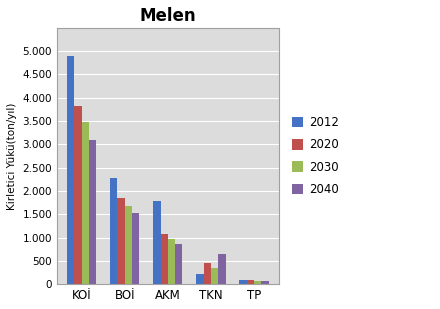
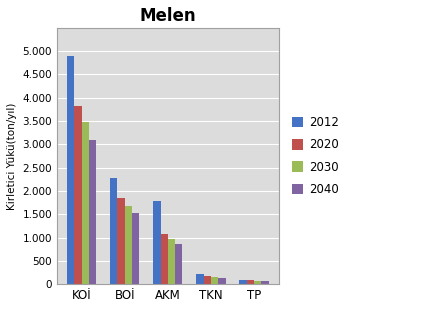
2020/TKN: 450 -> 180
2030/TKN: 350 -> 160
2040/TKN: 650 -> 140
